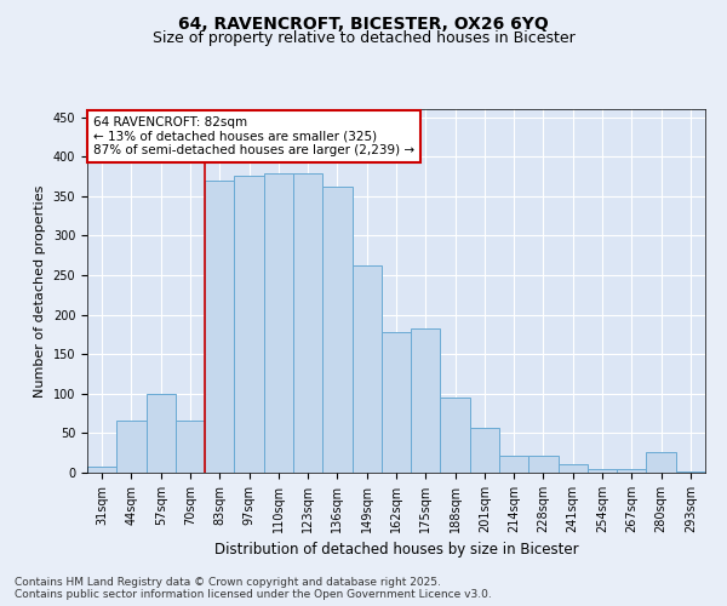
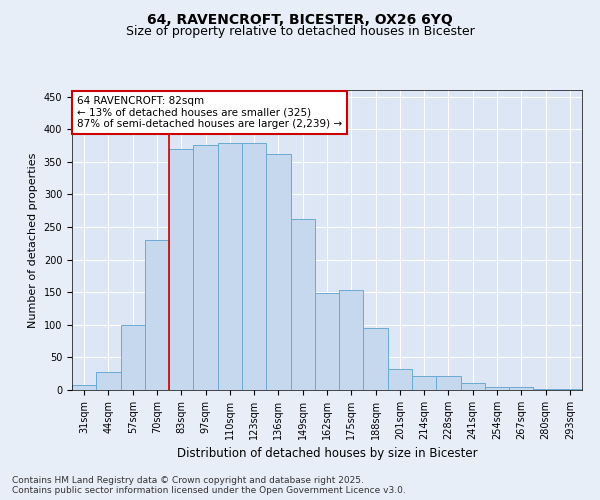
44sqm: 66 -> 28
70sqm: 66 -> 230
162sqm: 178 -> 148
175sqm: 182 -> 154
201sqm: 56 -> 32
280sqm: 26 -> 2
